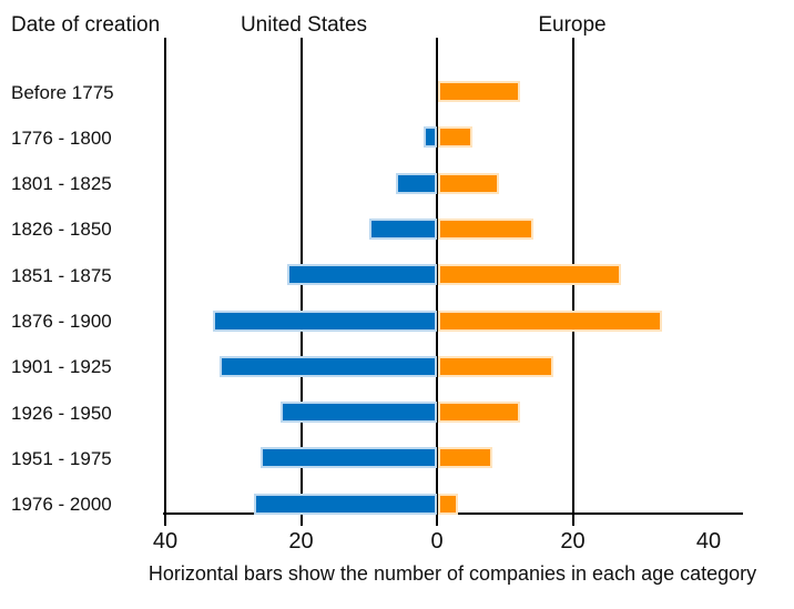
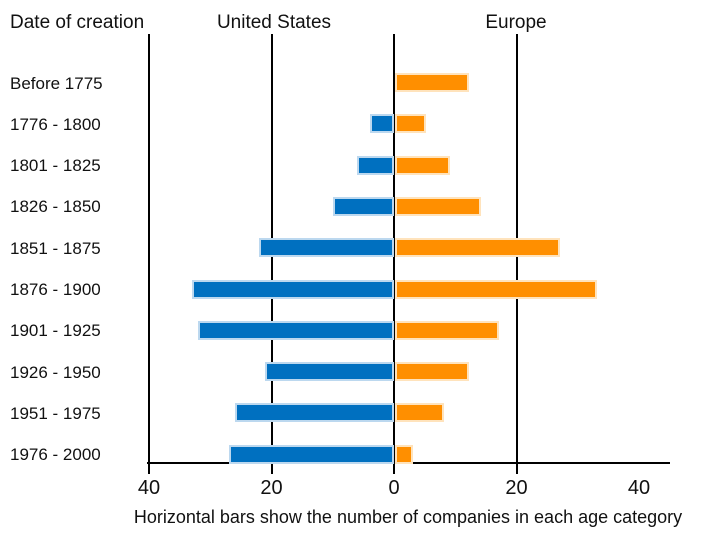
United States/1776 - 1800: 2 -> 4
United States/1926 - 1950: 23 -> 21
